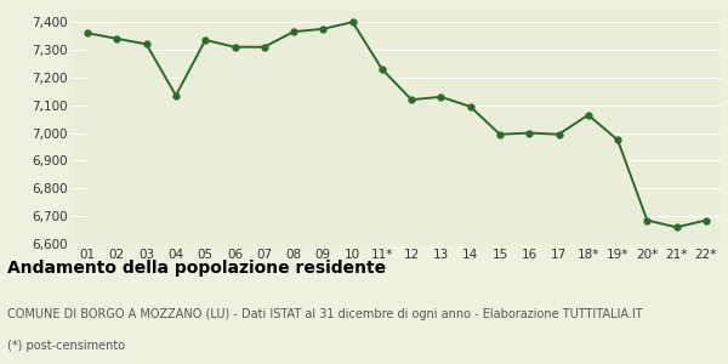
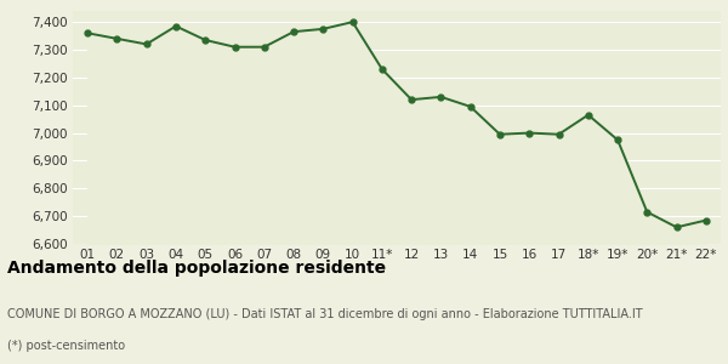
04: 7,135 -> 7,385
20*: 6,685 -> 6,715
